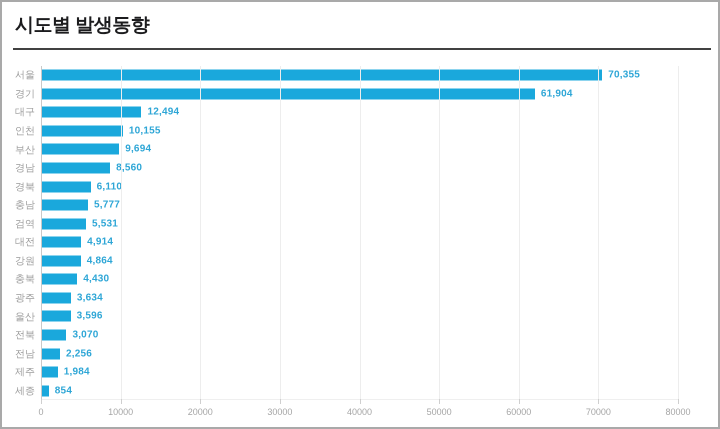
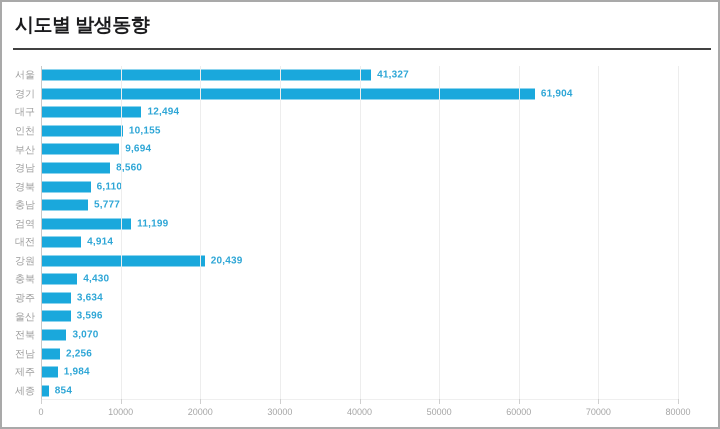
서울: 70,355 -> 41,327
검역: 5,531 -> 11,199
강원: 4,864 -> 20,439
